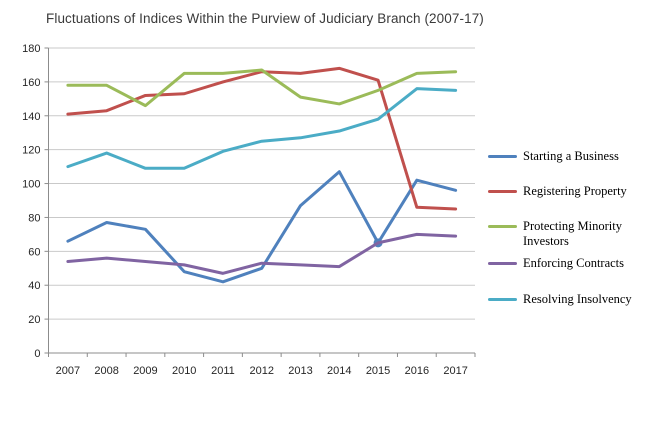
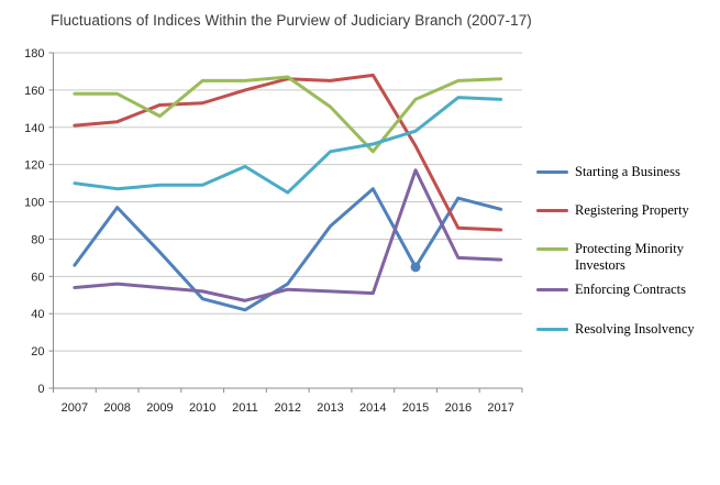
Starting a Business/2008: 77 -> 97
Resolving Insolvency/2008: 118 -> 107
Starting a Business/2012: 50 -> 56
Resolving Insolvency/2012: 125 -> 105
Protecting Minority Investors/2014: 147 -> 127
Registering Property/2015: 161 -> 130
Enforcing Contracts/2015: 65 -> 117
